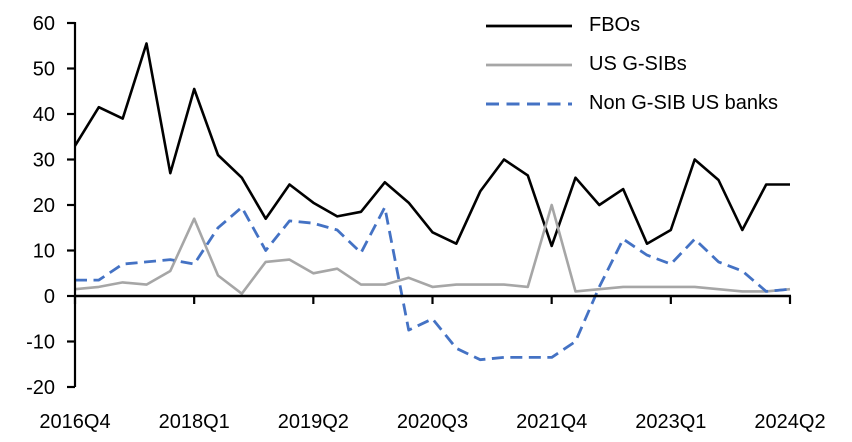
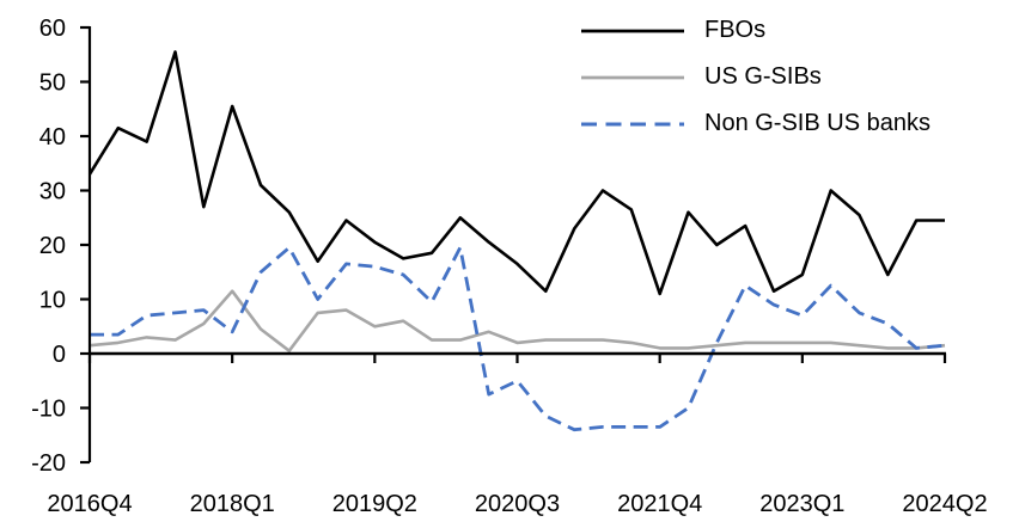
US G-SIBs/2018Q1: 17 -> 12
Non G-SIB US banks/2018Q1: 7 -> 4
FBOs/2020Q3: 14 -> 16
US G-SIBs/2021Q4: 20 -> 1
